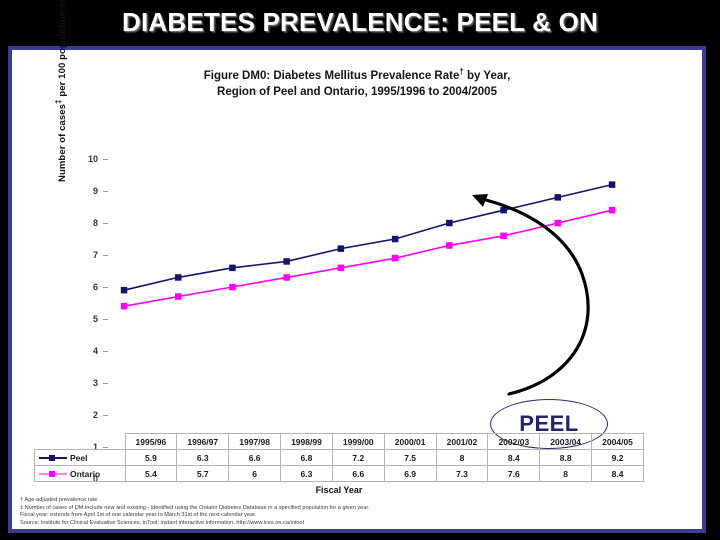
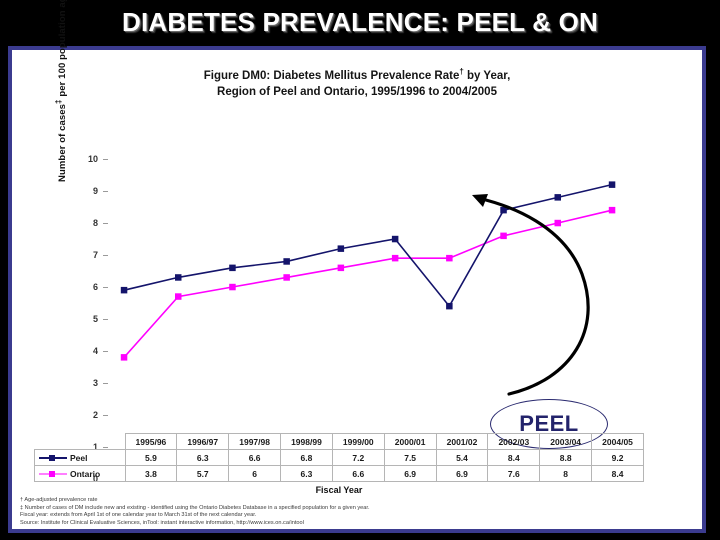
Ontario/1995/96: 5.4 -> 3.8
Peel/2001/02: 8 -> 5.4
Ontario/2001/02: 7.3 -> 6.9
